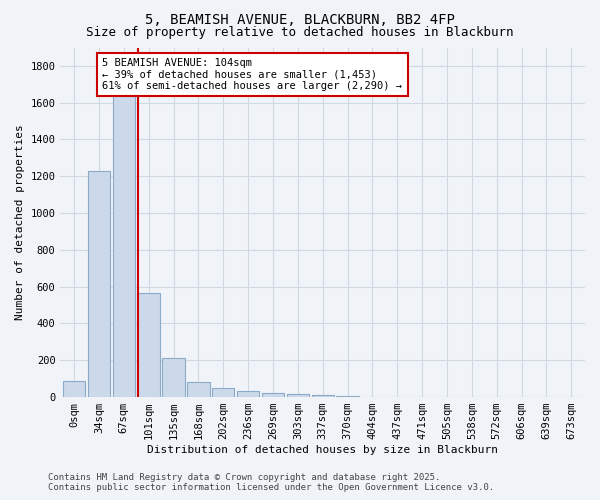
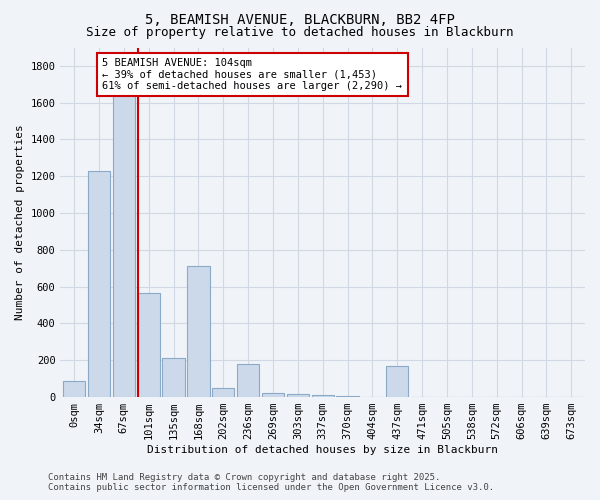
168sqm: 80 -> 710
236sqm: 30 -> 180
437sqm: 0 -> 170
